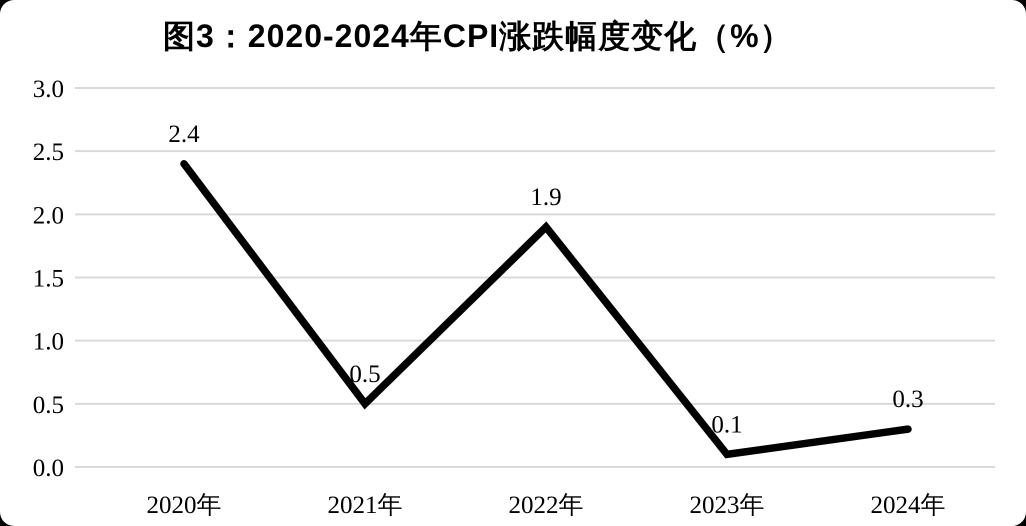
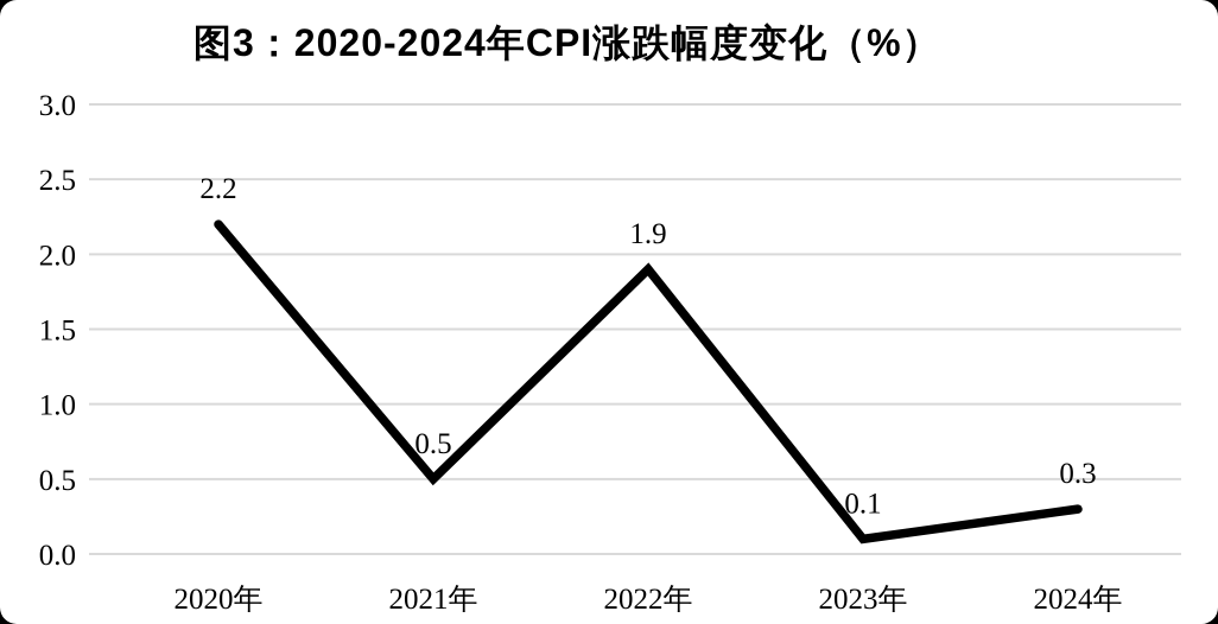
2020年: 2.4 -> 2.2
